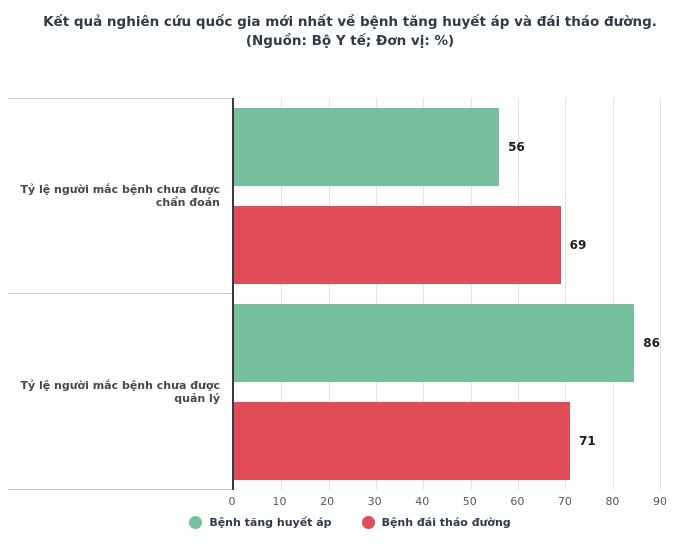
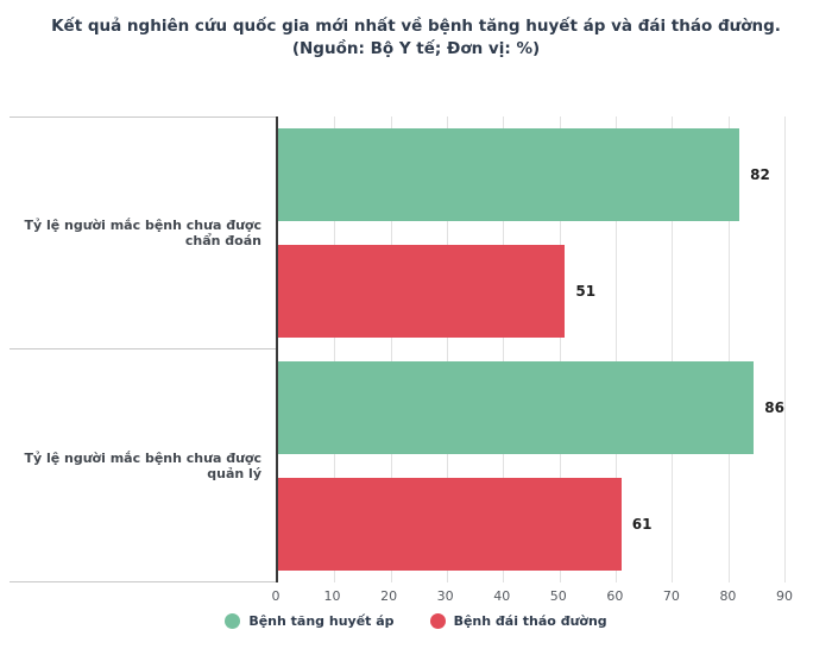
Bệnh tăng huyết áp/Tỷ lệ người mắc bệnh chưa được chẩn đoán: 56 -> 82
Bệnh đái tháo đường/Tỷ lệ người mắc bệnh chưa được chẩn đoán: 69 -> 51
Bệnh đái tháo đường/Tỷ lệ người mắc bệnh chưa được quản lý: 71 -> 61
